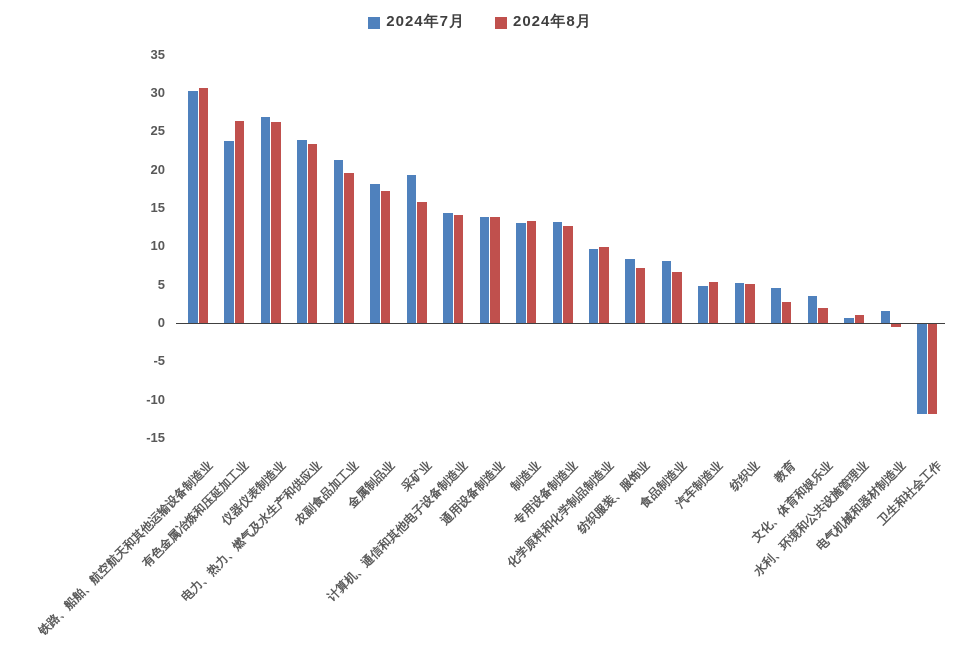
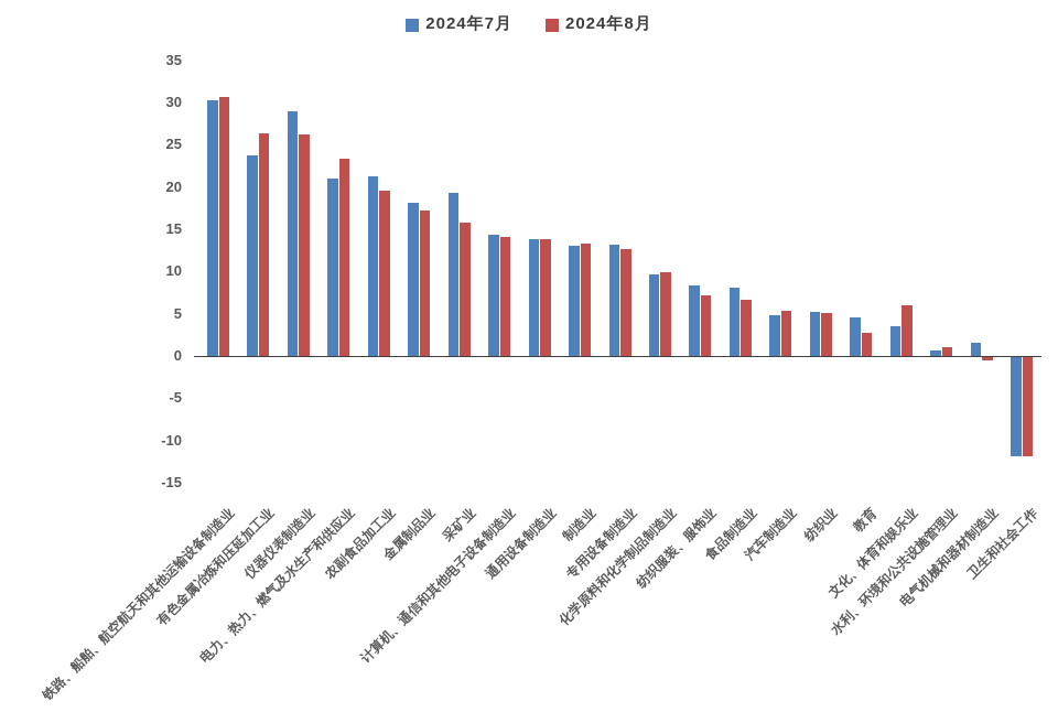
2024年7月/仪器仪表制造业: 27 -> 29
2024年7月/电力、热力、燃气及水生产和供应业: 24 -> 21
2024年8月/文化、体育和娱乐业: 2 -> 6
